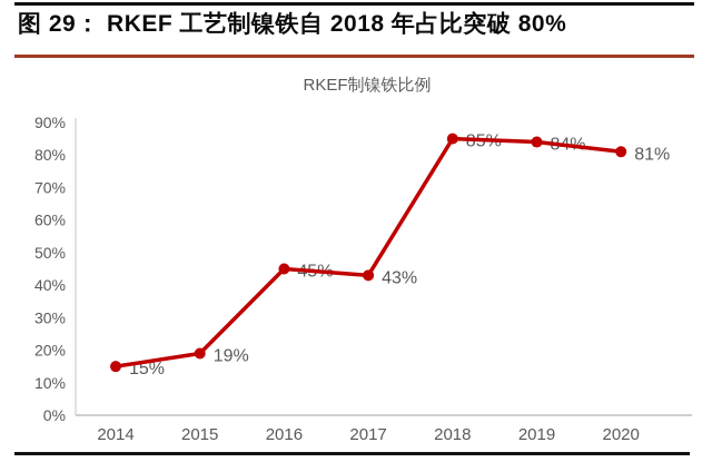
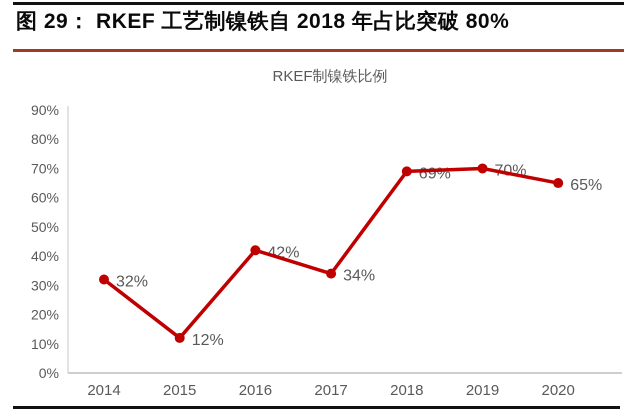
2014: 15% -> 32%
2015: 19% -> 12%
2016: 45% -> 42%
2017: 43% -> 34%
2018: 85% -> 69%
2019: 84% -> 70%
2020: 81% -> 65%
